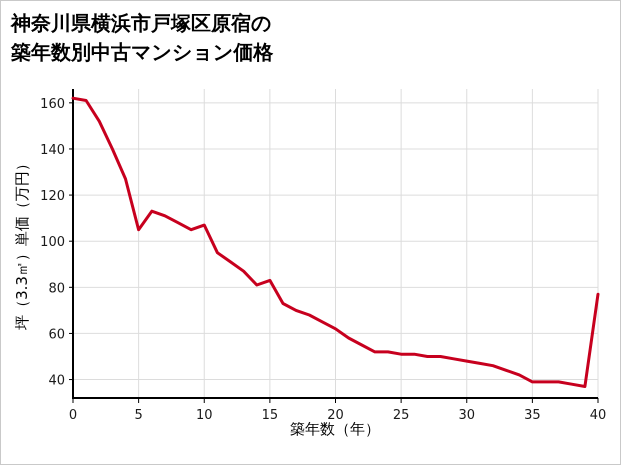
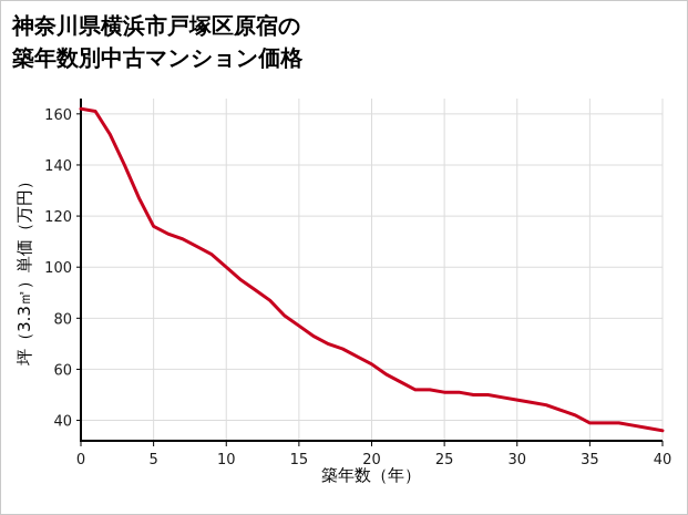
5: 105 -> 116
10: 107 -> 100
15: 83 -> 77
40: 77 -> 36
